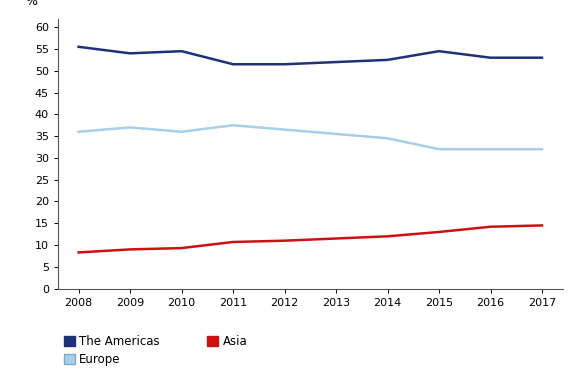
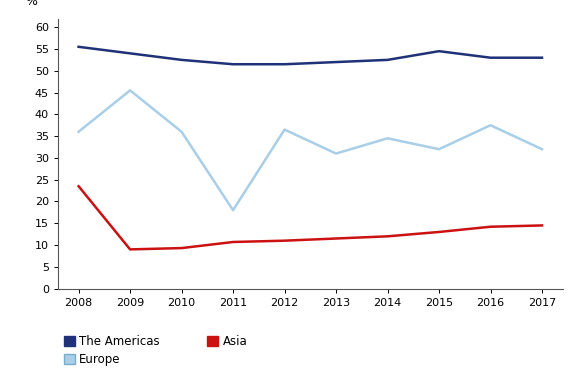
Asia/2008: 8.3 -> 23.5
Europe/2009: 37.0 -> 45.5
The Americas/2010: 54.5 -> 52.5
Europe/2011: 37.5 -> 18.0
Europe/2013: 35.5 -> 31.0
Europe/2016: 32.0 -> 37.5
